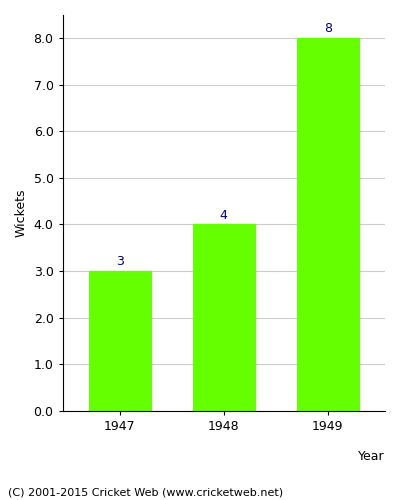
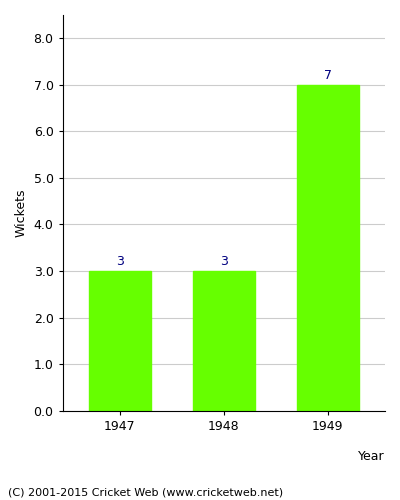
1948: 4 -> 3
1949: 8 -> 7
